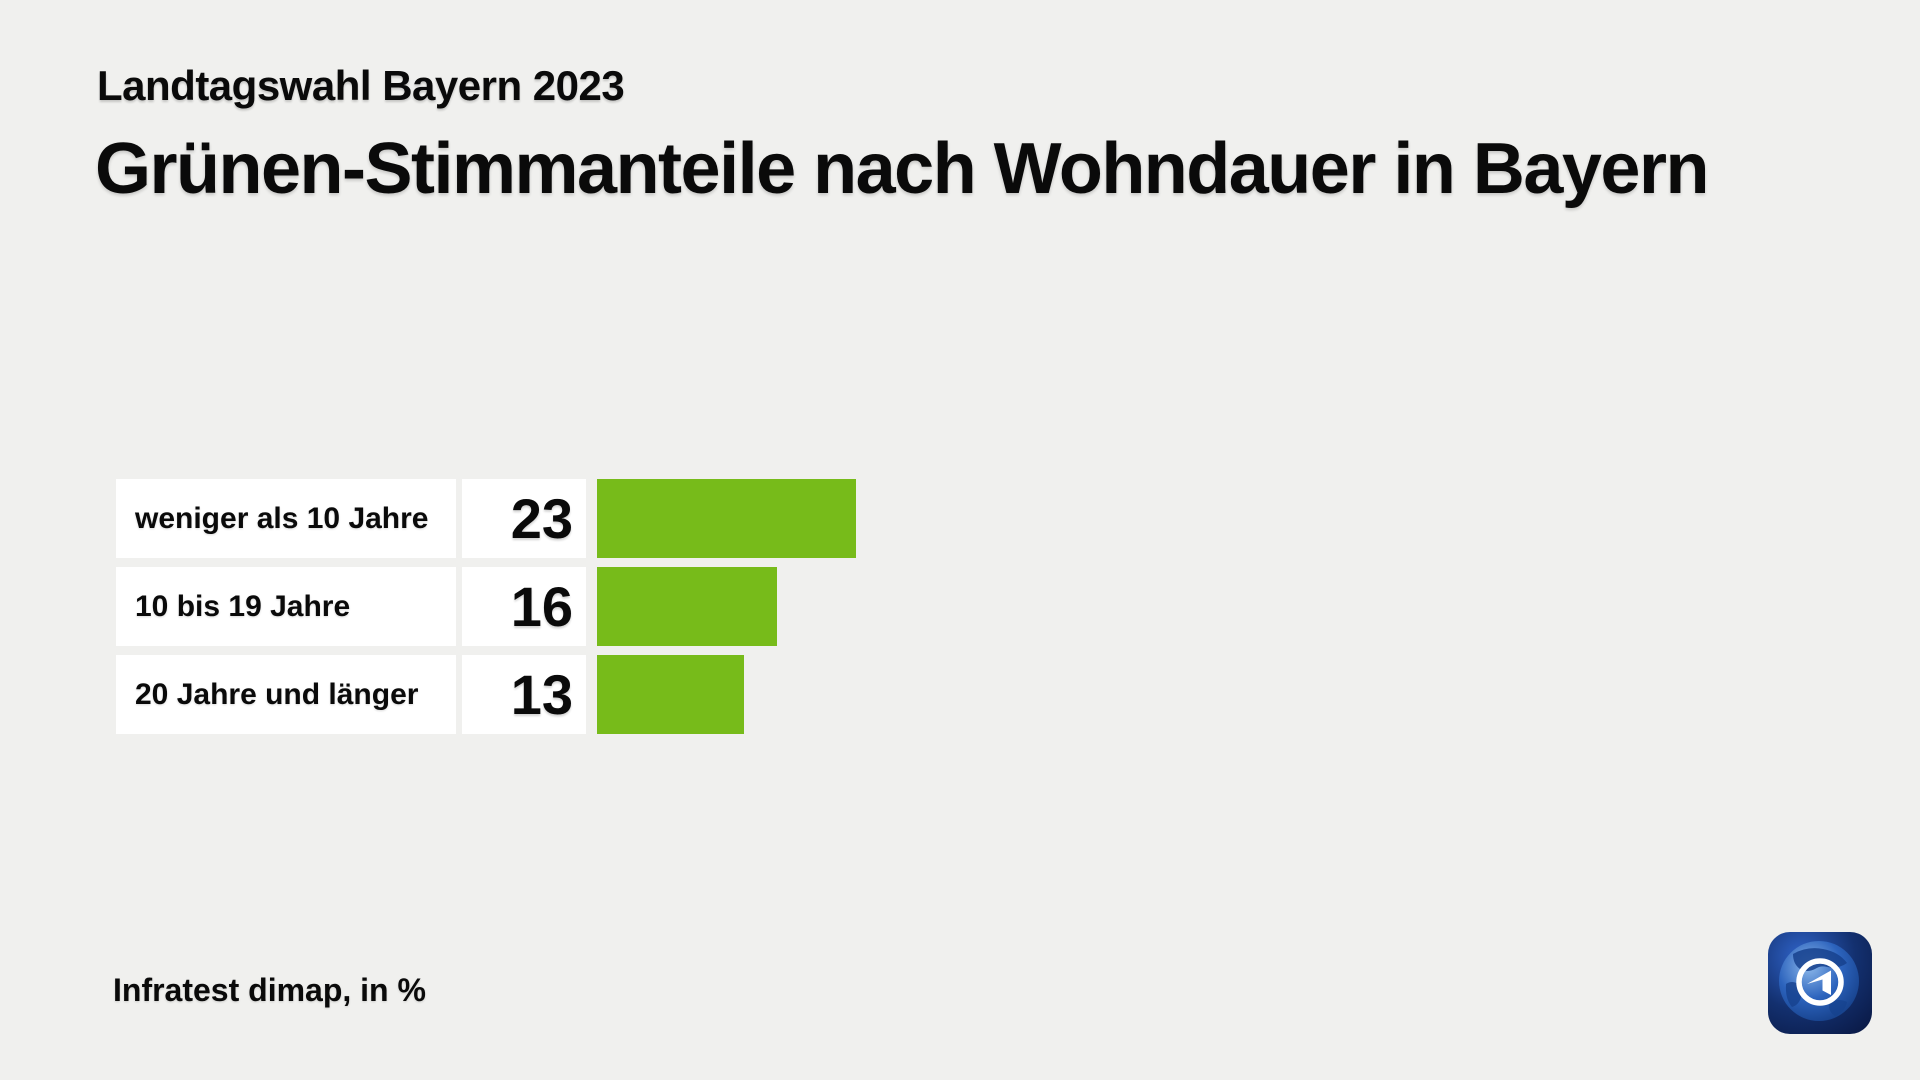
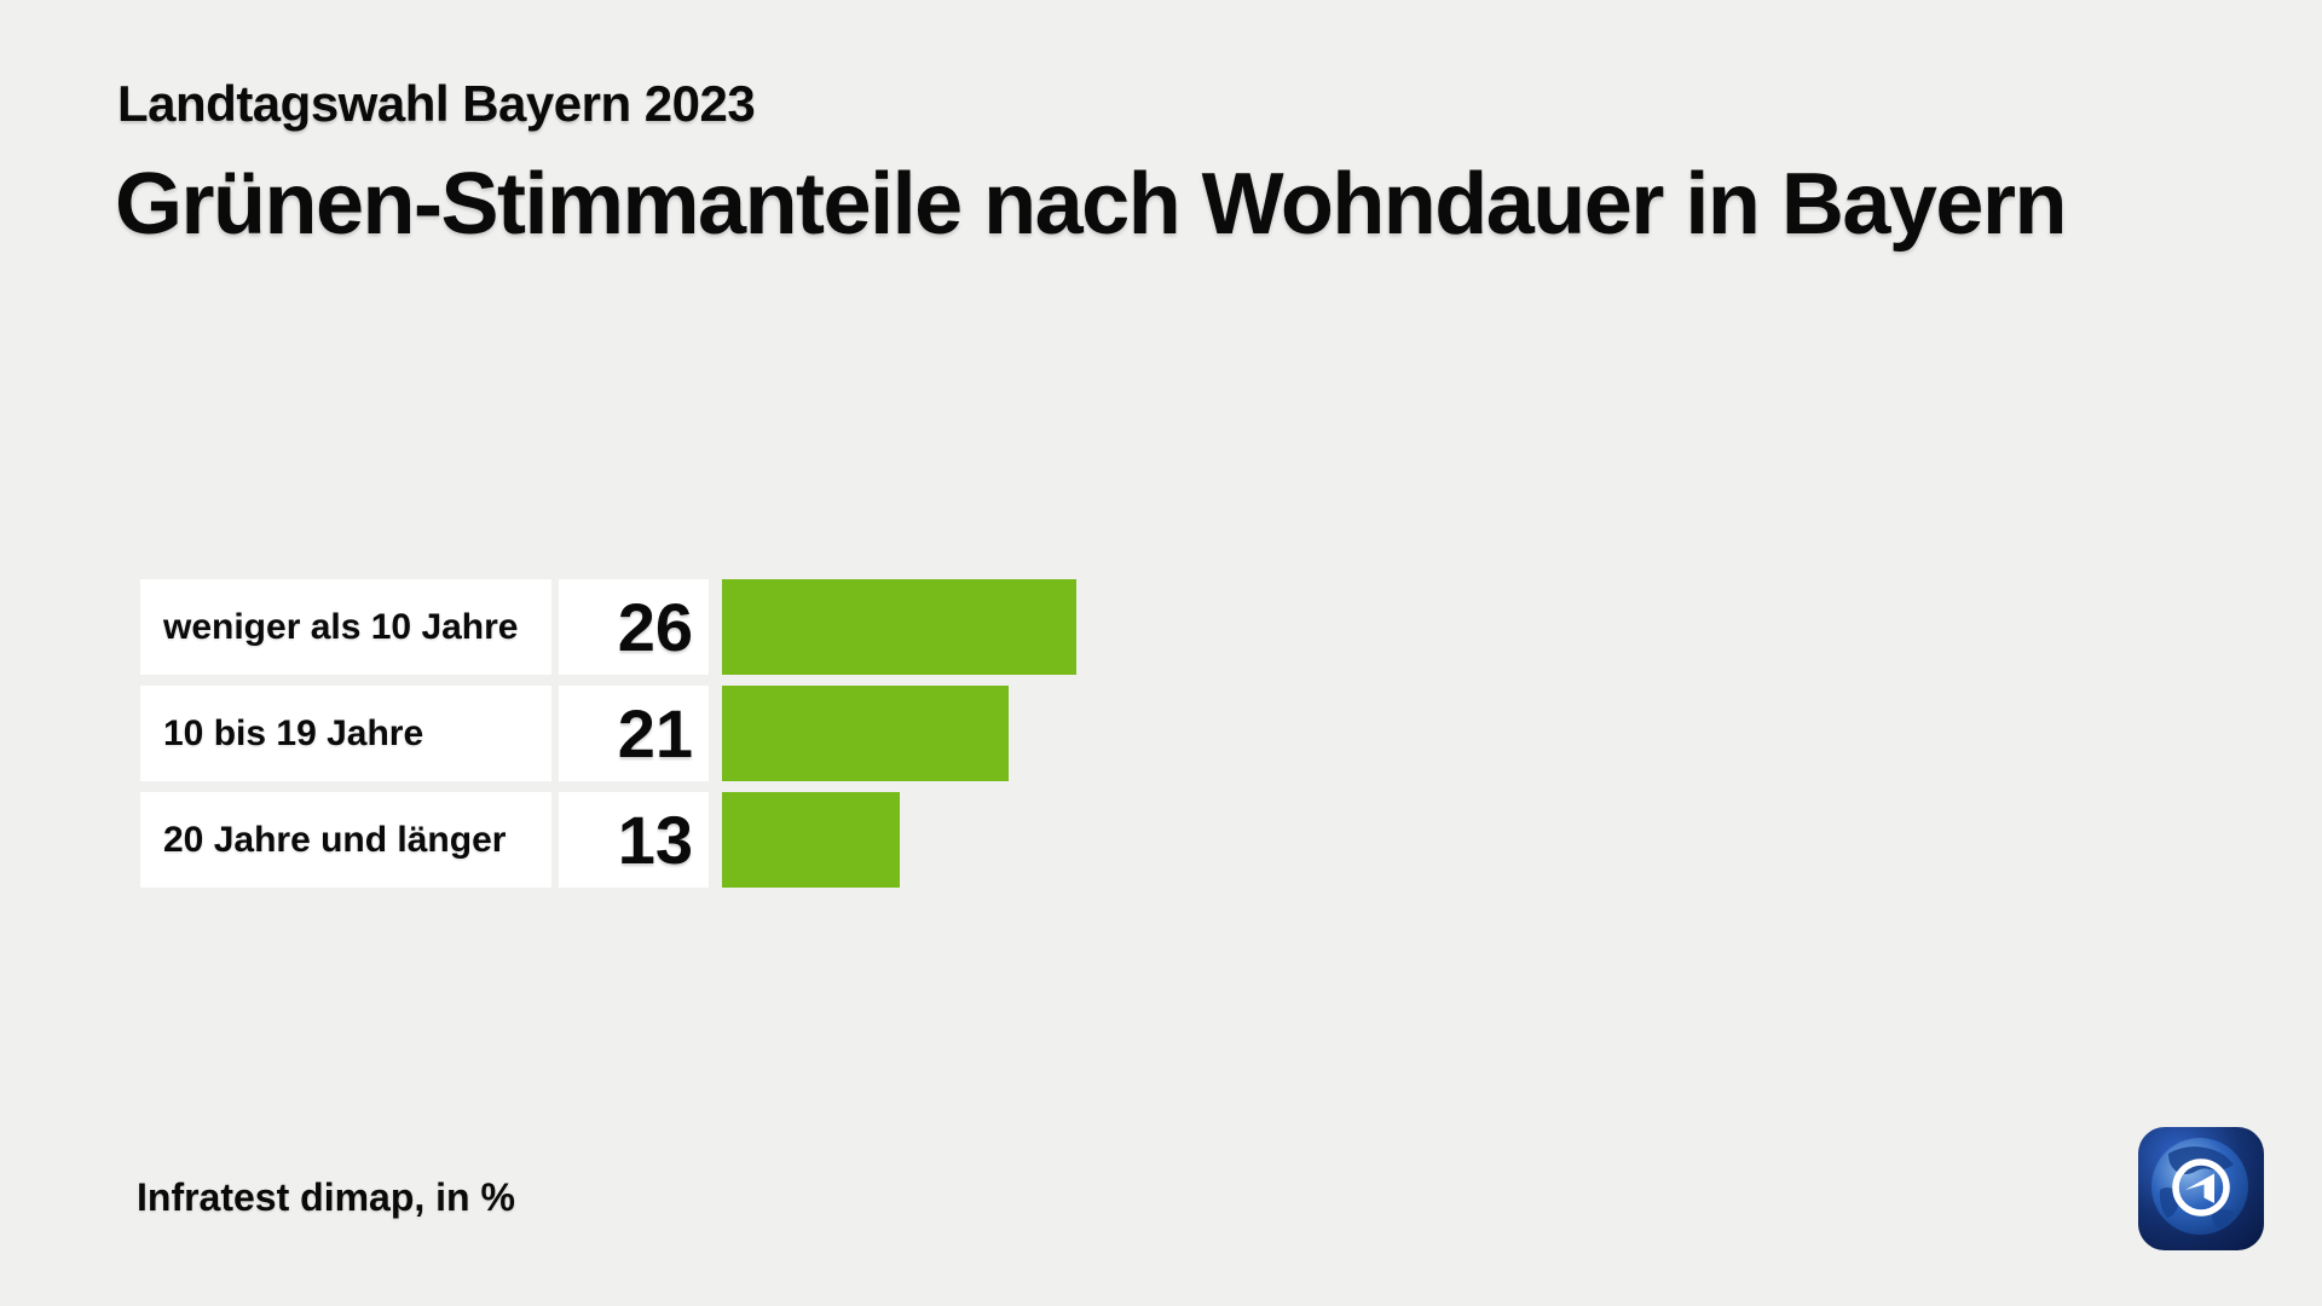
weniger als 10 Jahre: 23 -> 26
10 bis 19 Jahre: 16 -> 21
